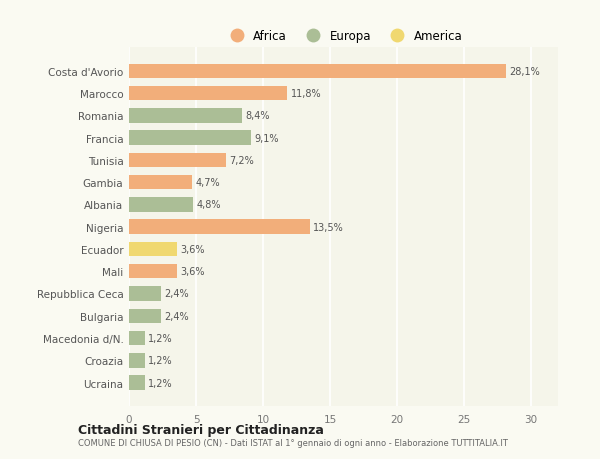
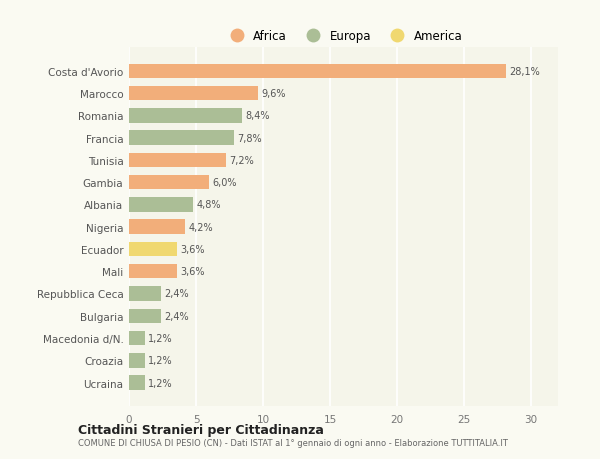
Marocco: 11,8% -> 9,6%
Francia: 9,1% -> 7,8%
Gambia: 4,7% -> 6,0%
Nigeria: 13,5% -> 4,2%
